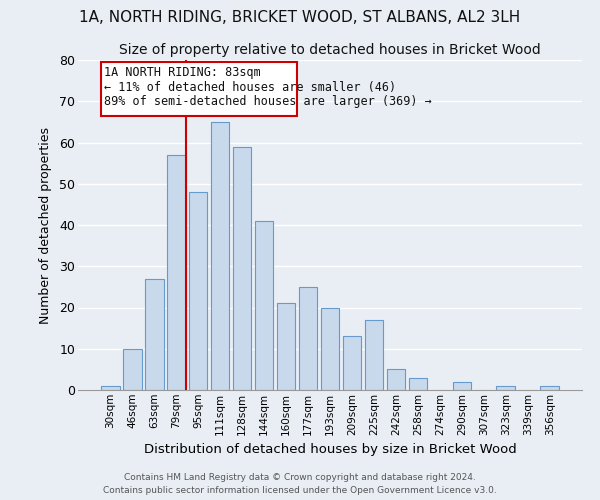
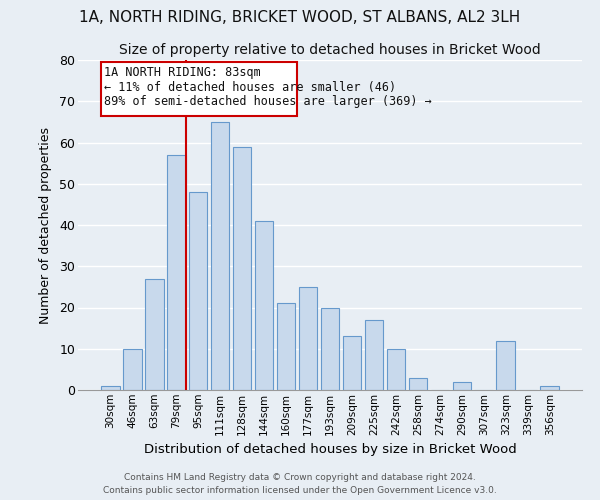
242sqm: 5 -> 10
323sqm: 1 -> 12
